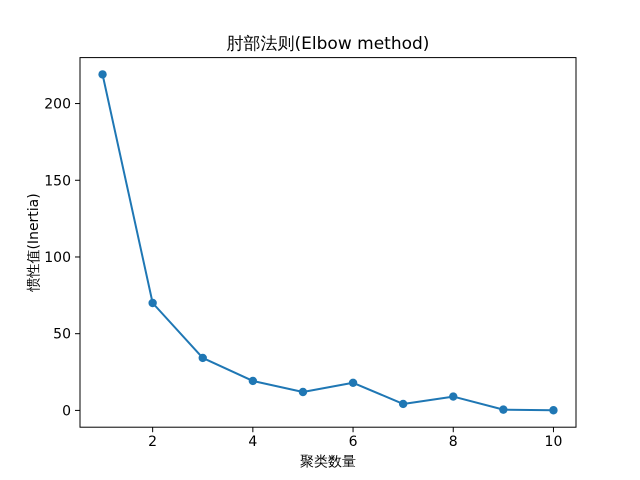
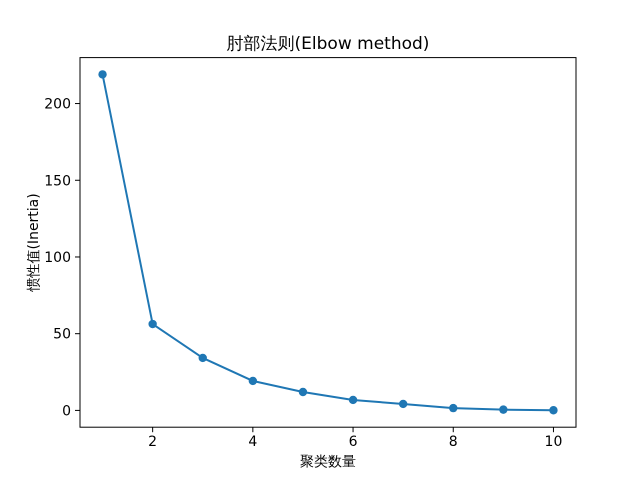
2: 70 -> 56
6: 18 -> 7
8: 9 -> 2
